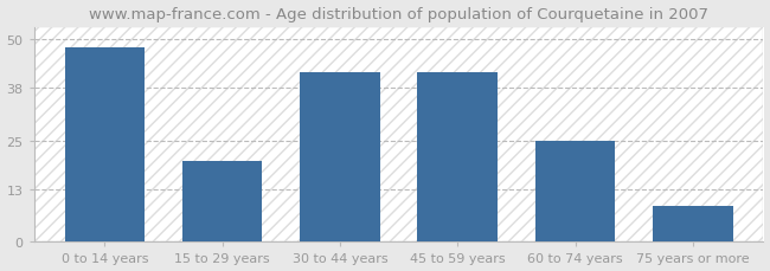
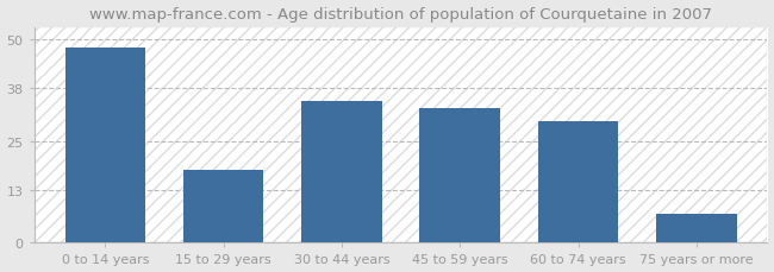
15 to 29 years: 20 -> 18
30 to 44 years: 42 -> 35
45 to 59 years: 42 -> 33
60 to 74 years: 25 -> 30
75 years or more: 9 -> 7
